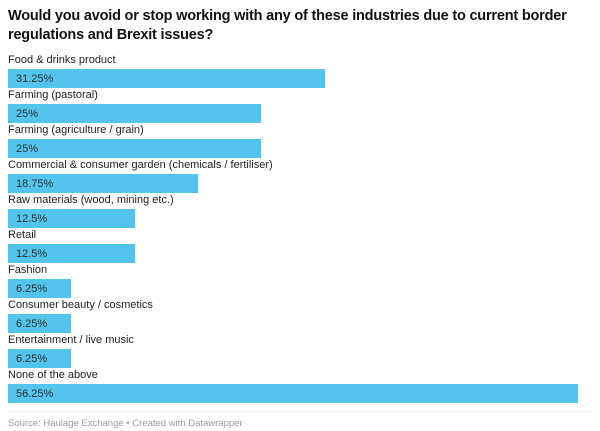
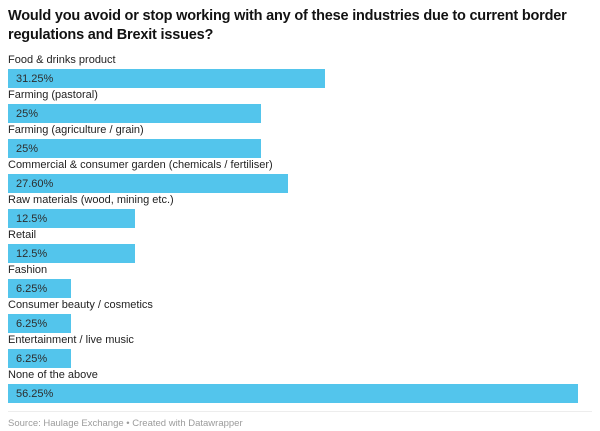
Commercial & consumer garden (chemicals / fertiliser): 18.75% -> 27.60%
